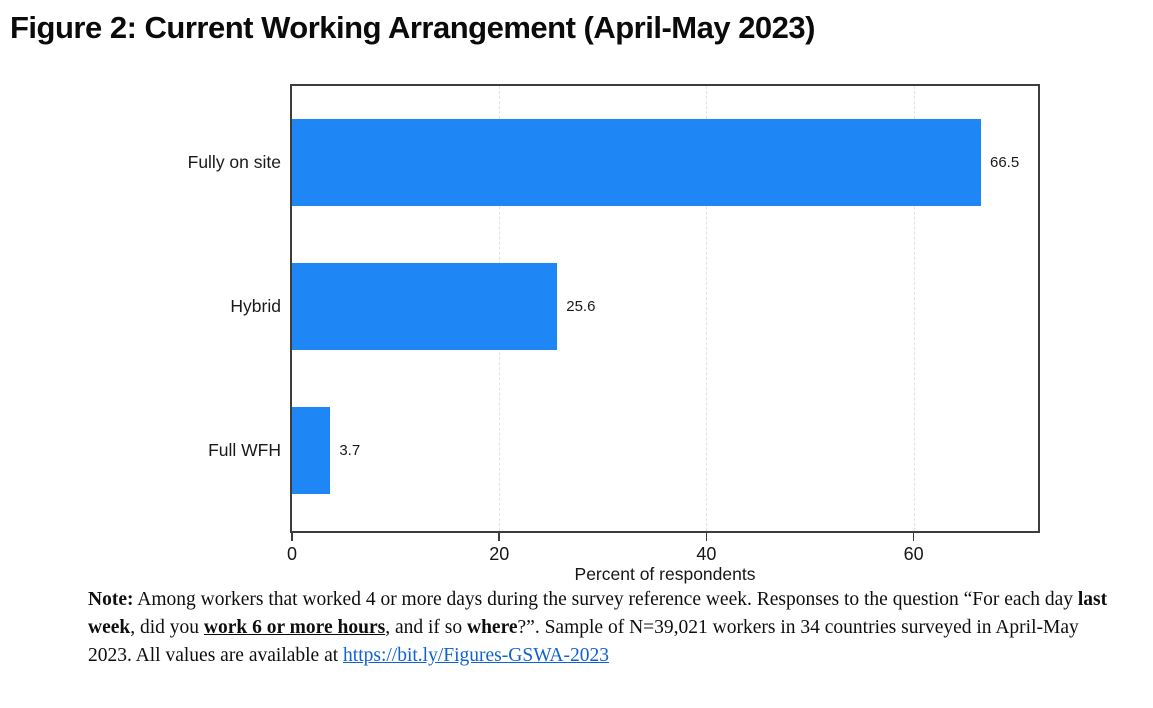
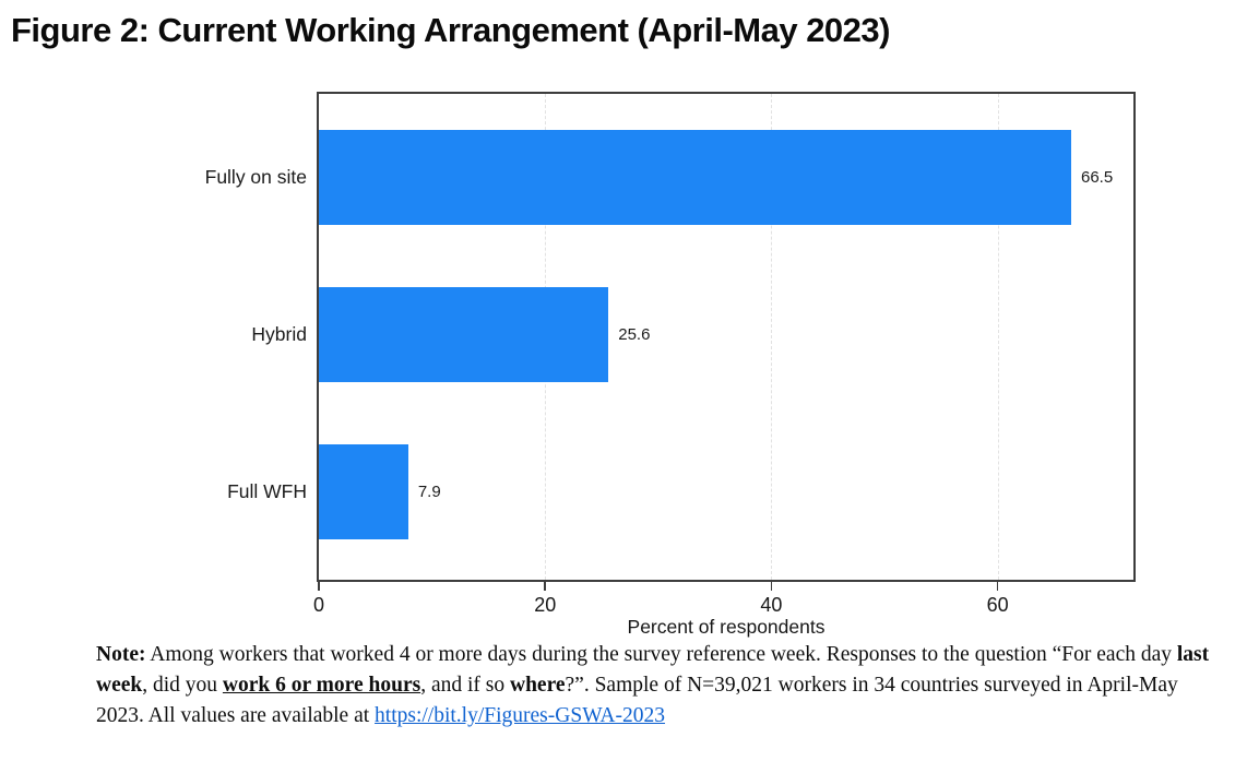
Full WFH: 3.7 -> 7.9
